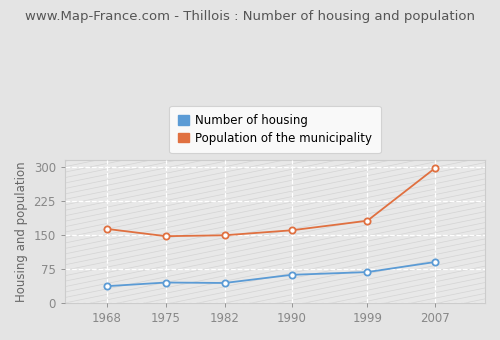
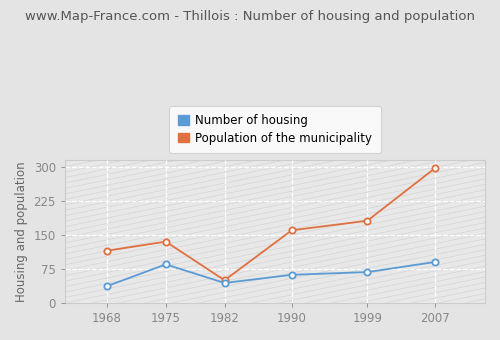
Population of the municipality/1968: 163 -> 115
Number of housing/1975: 45 -> 85
Population of the municipality/1975: 147 -> 135
Population of the municipality/1982: 149 -> 50
